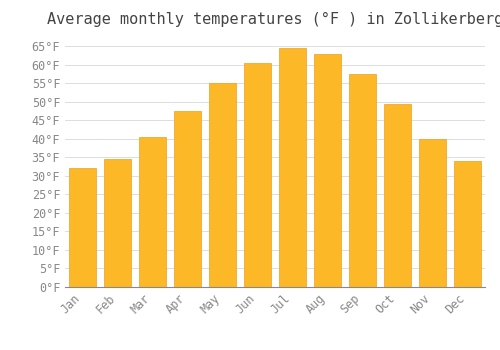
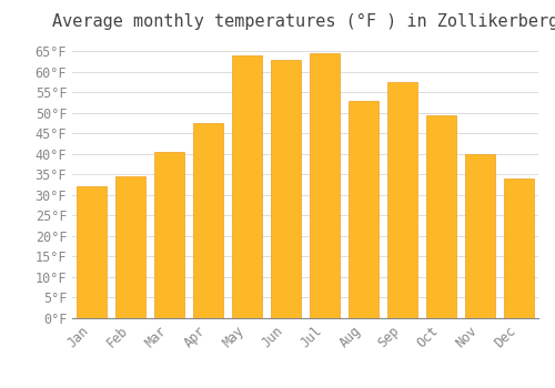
May: 55.0°F -> 64.0°F
Jun: 60.5°F -> 63.0°F
Aug: 63.0°F -> 53.0°F
